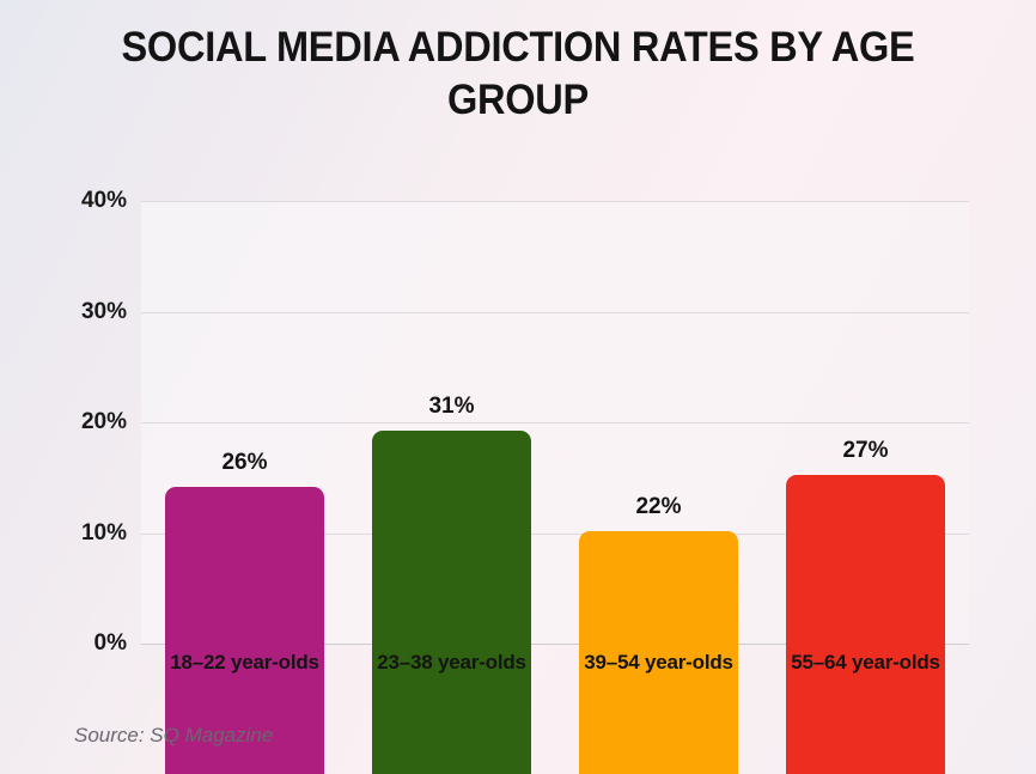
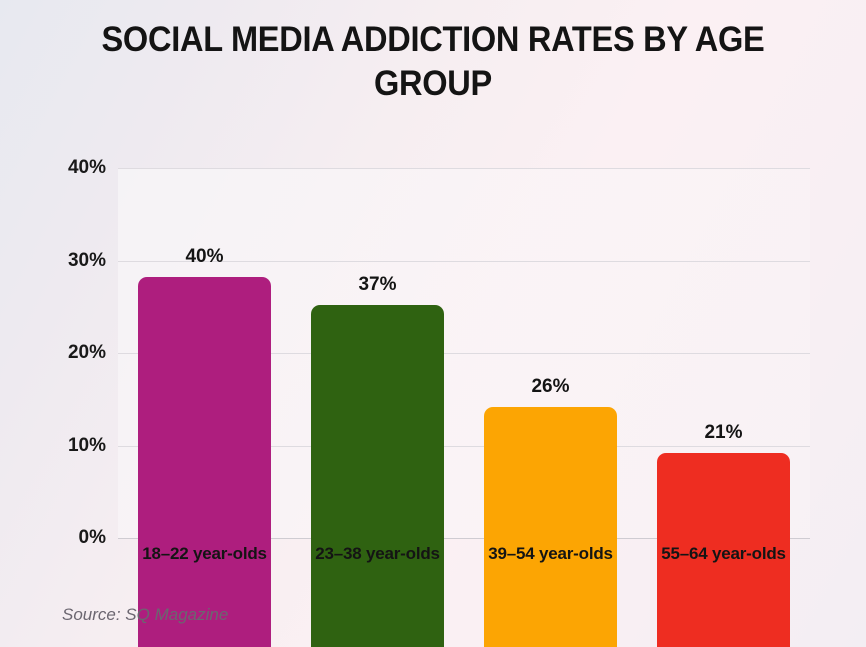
18–22 year-olds: 26% -> 40%
23–38 year-olds: 31% -> 37%
39–54 year-olds: 22% -> 26%
55–64 year-olds: 27% -> 21%
